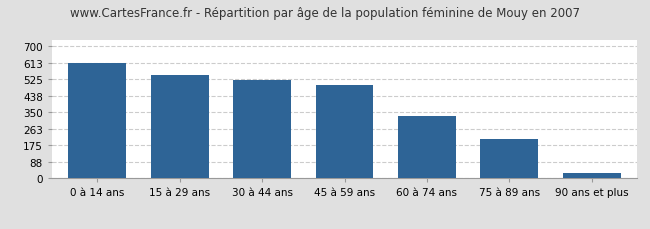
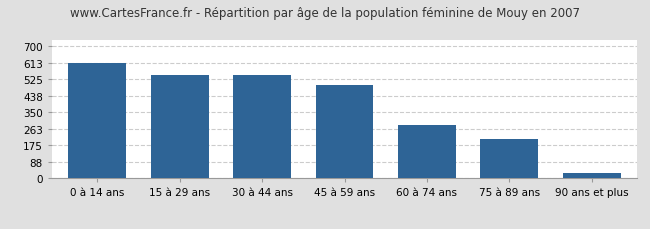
30 à 44 ans: 520 -> 550
60 à 74 ans: 330 -> 280
